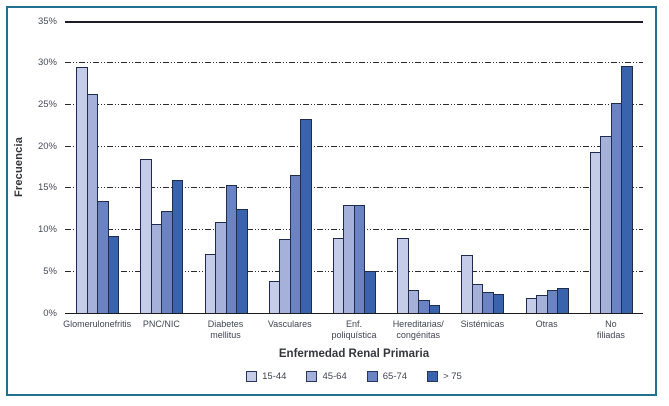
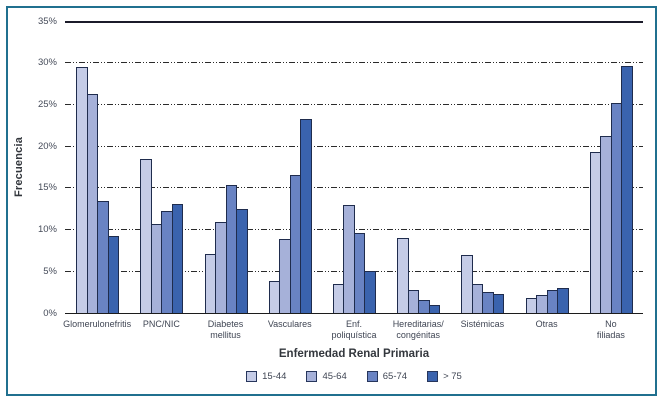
> 75/PNC/NIC: 16% -> 13%
15-44/Enf. poliquística: 9% -> 4%
65-74/Enf. poliquística: 13% -> 10%
